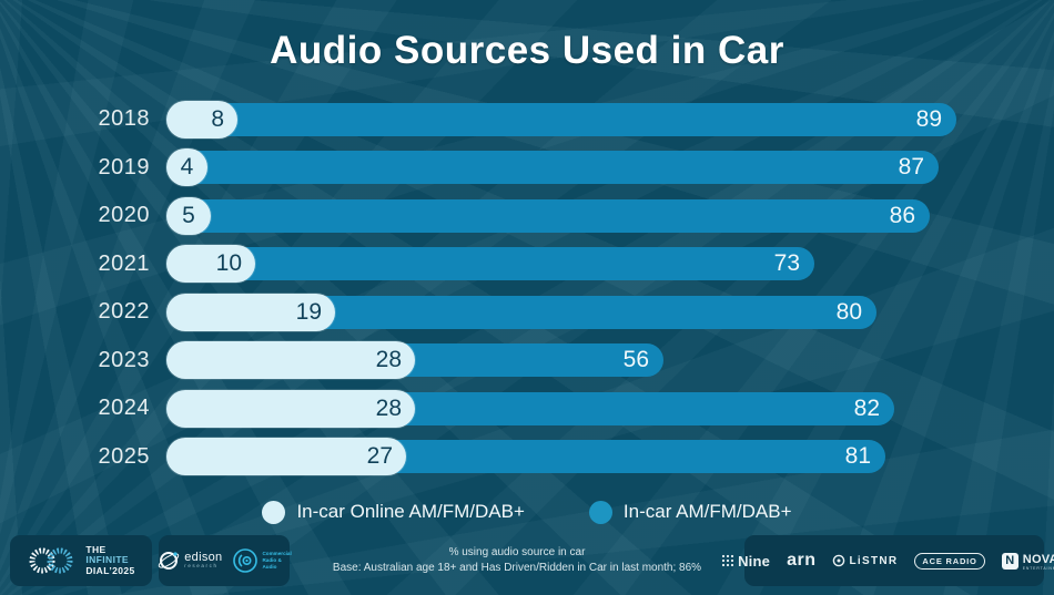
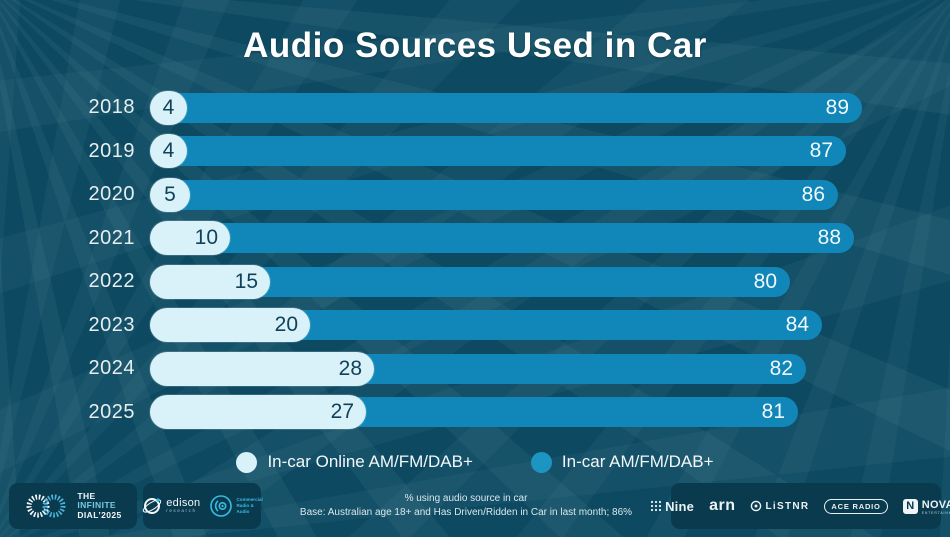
In-car Online AM/FM/DAB+/2018: 8 -> 4
In-car AM/FM/DAB+/2021: 73 -> 88
In-car Online AM/FM/DAB+/2022: 19 -> 15
In-car Online AM/FM/DAB+/2023: 28 -> 20
In-car AM/FM/DAB+/2023: 56 -> 84
